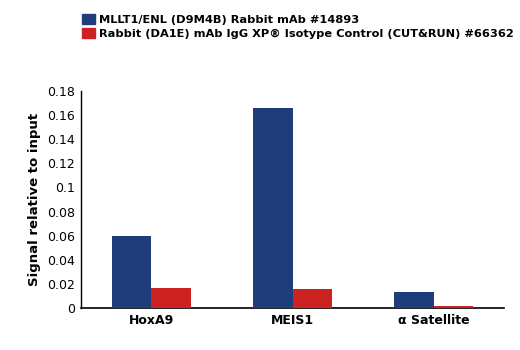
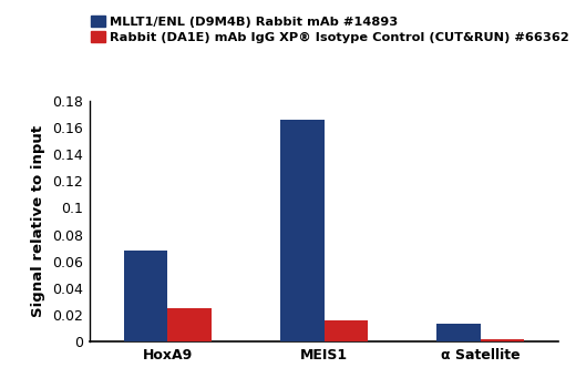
MLLT1/ENL (D9M4B) Rabbit mAb #14893/HoxA9: 0.060 -> 0.068
Rabbit (DA1E) mAb IgG XP® Isotype Control (CUT&RUN) #66362/HoxA9: 0.017 -> 0.025
